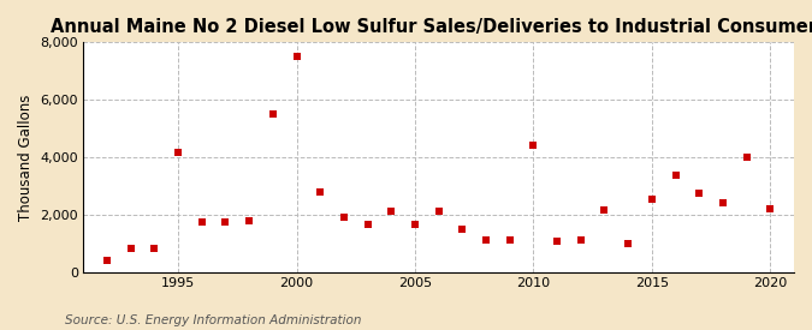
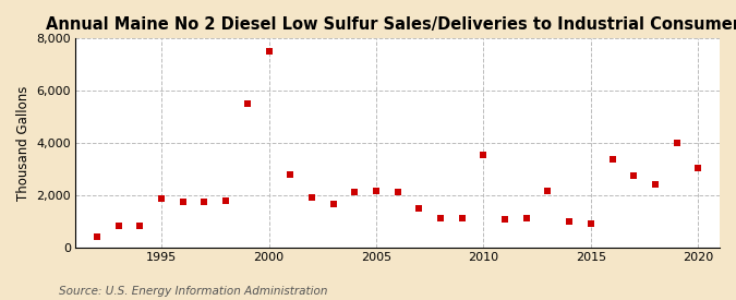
1995: 4,150 -> 1,850
2005: 1,650 -> 2,150
2010: 4,400 -> 3,550
2015: 2,550 -> 900
2020: 2,200 -> 3,050
